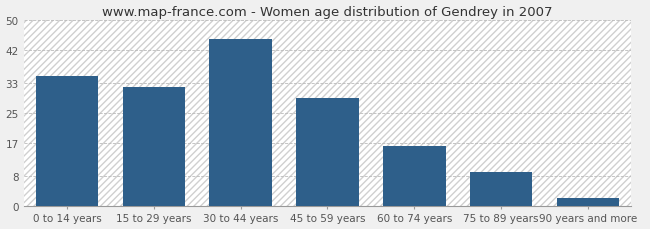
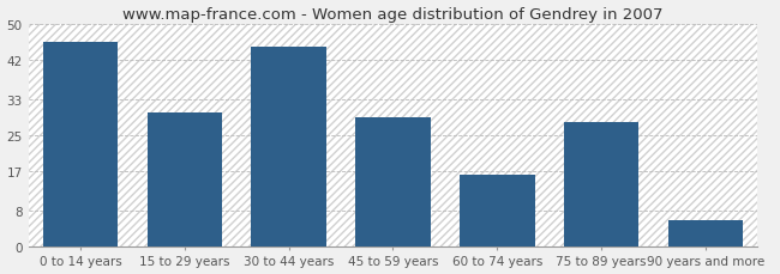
0 to 14 years: 35 -> 46
15 to 29 years: 32 -> 30
75 to 89 years: 9 -> 28
90 years and more: 2 -> 6
